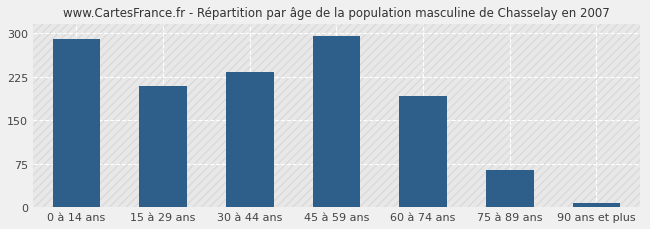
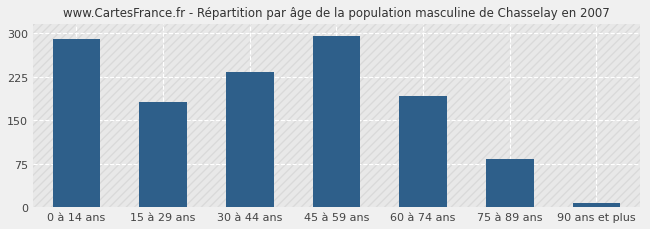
15 à 29 ans: 208 -> 182
75 à 89 ans: 64 -> 83
